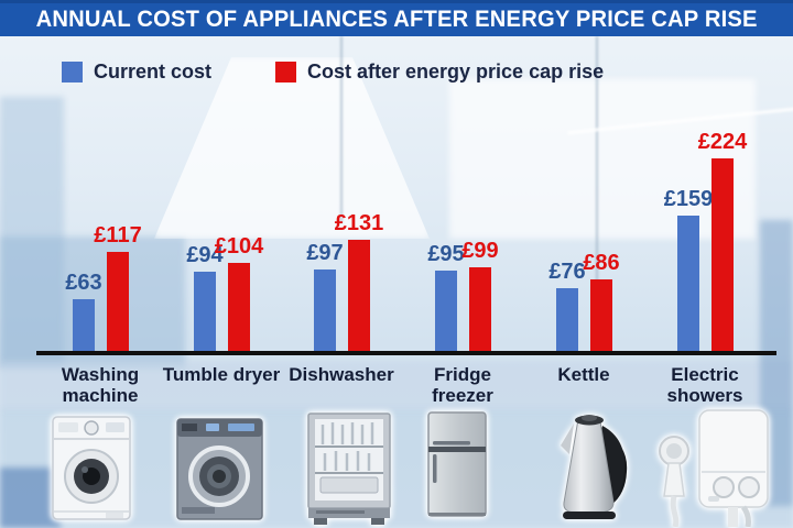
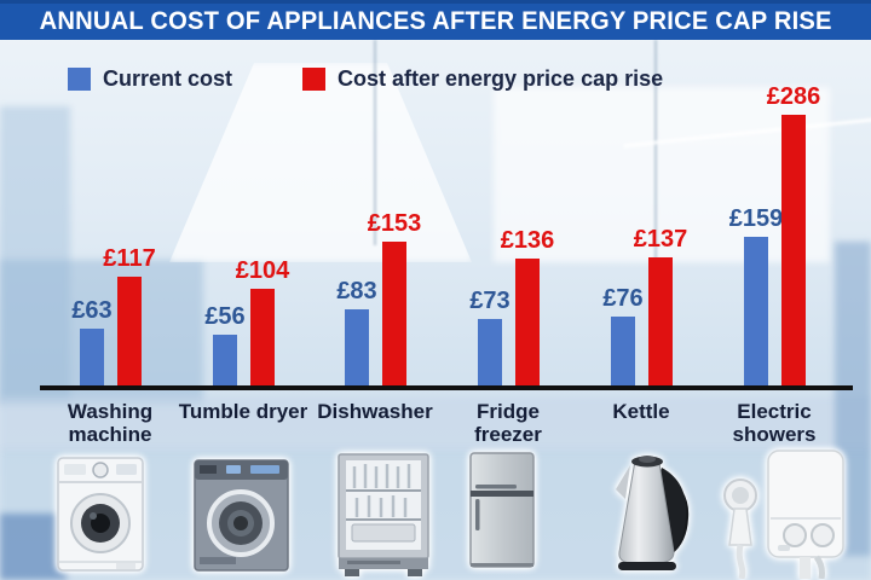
Current cost/Tumble dryer: £94 -> £56
Current cost/Dishwasher: £97 -> £83
Cost after energy price cap rise/Dishwasher: £131 -> £153
Current cost/Fridge freezer: £95 -> £73
Cost after energy price cap rise/Fridge freezer: £99 -> £136
Cost after energy price cap rise/Kettle: £86 -> £137
Cost after energy price cap rise/Electric showers: £224 -> £286
